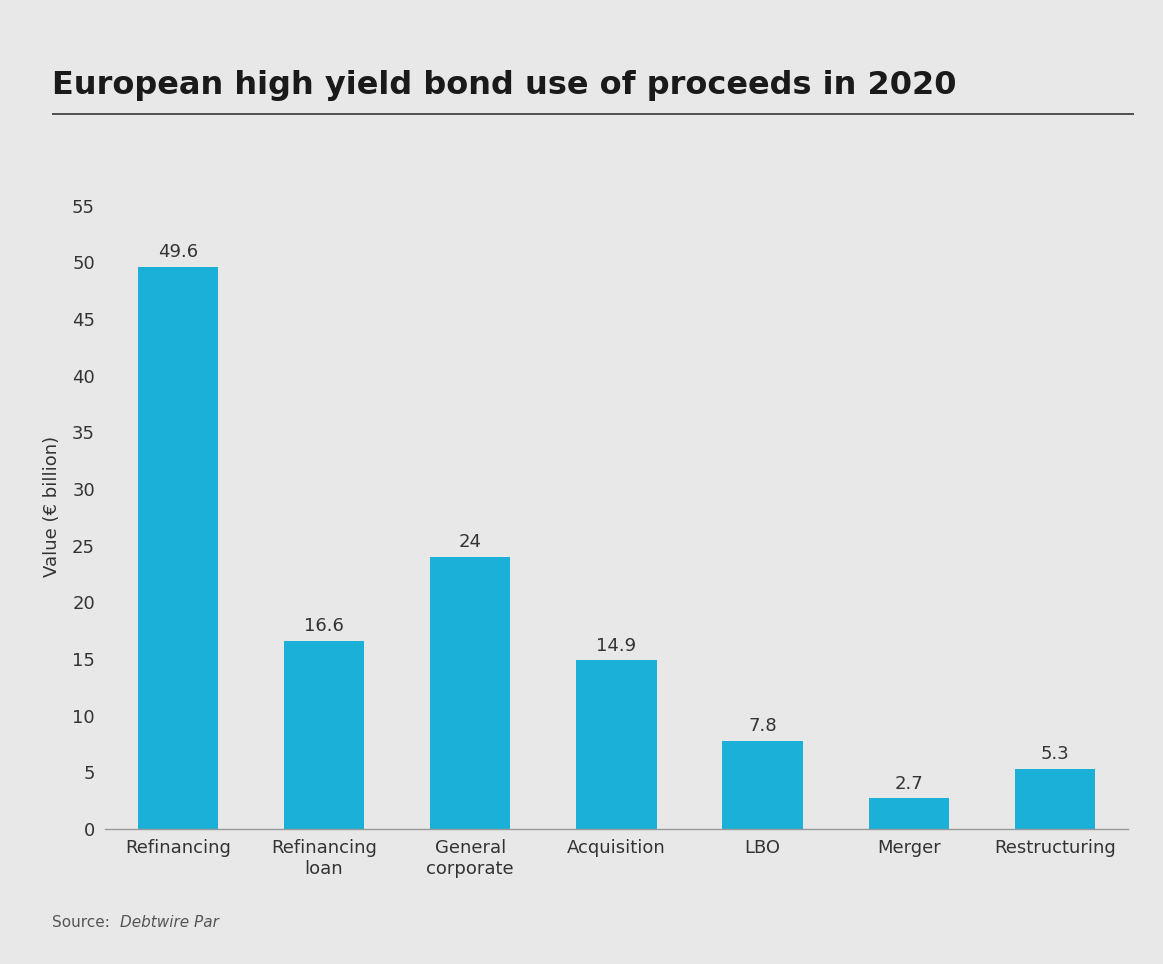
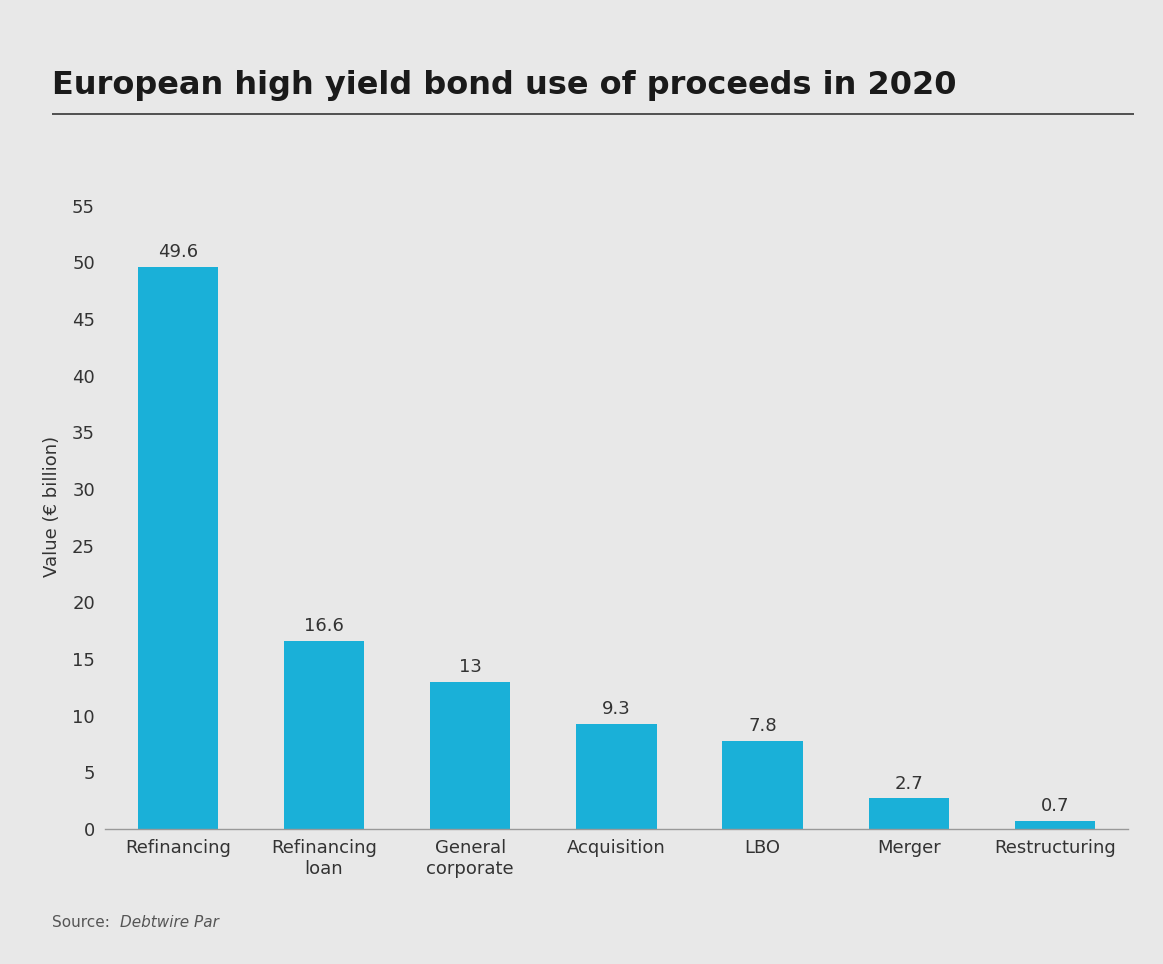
General corporate: 24 -> 13
Acquisition: 14.9 -> 9.3
Restructuring: 5.3 -> 0.7
